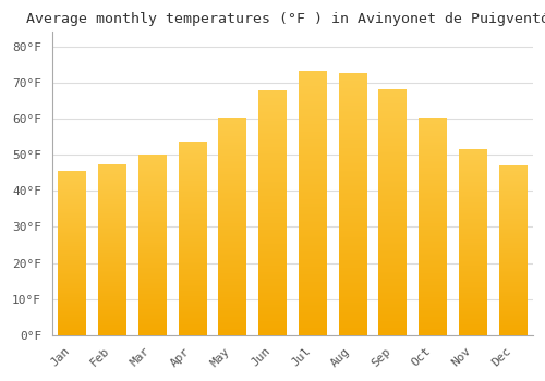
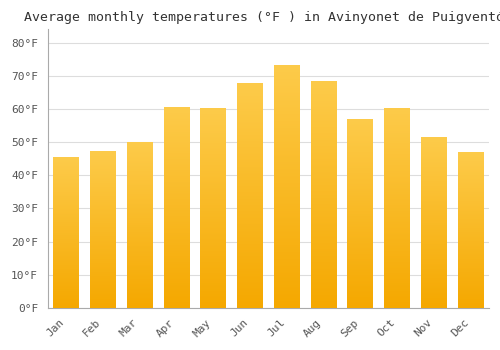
Apr: 53.6°F -> 60.5°F
Aug: 72.7°F -> 68.5°F
Sep: 68.2°F -> 57.0°F
